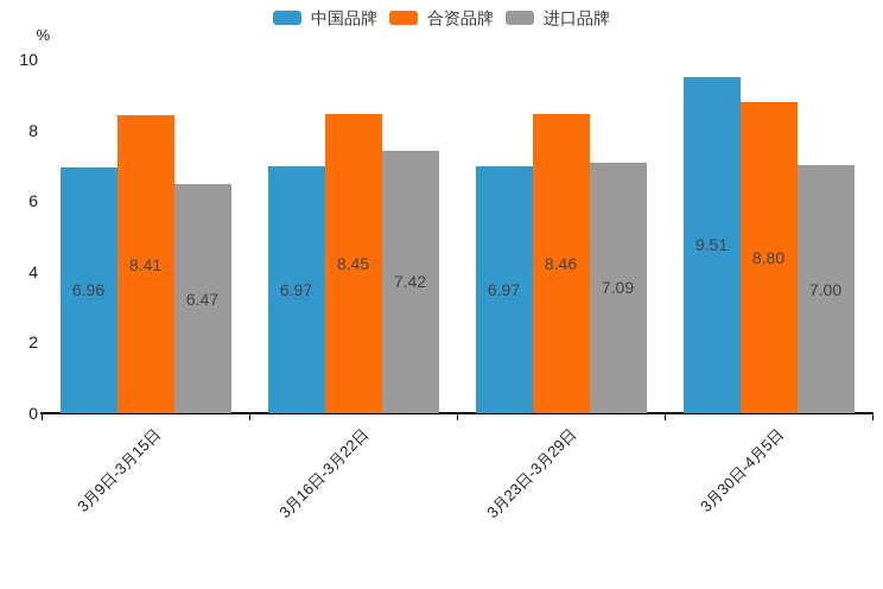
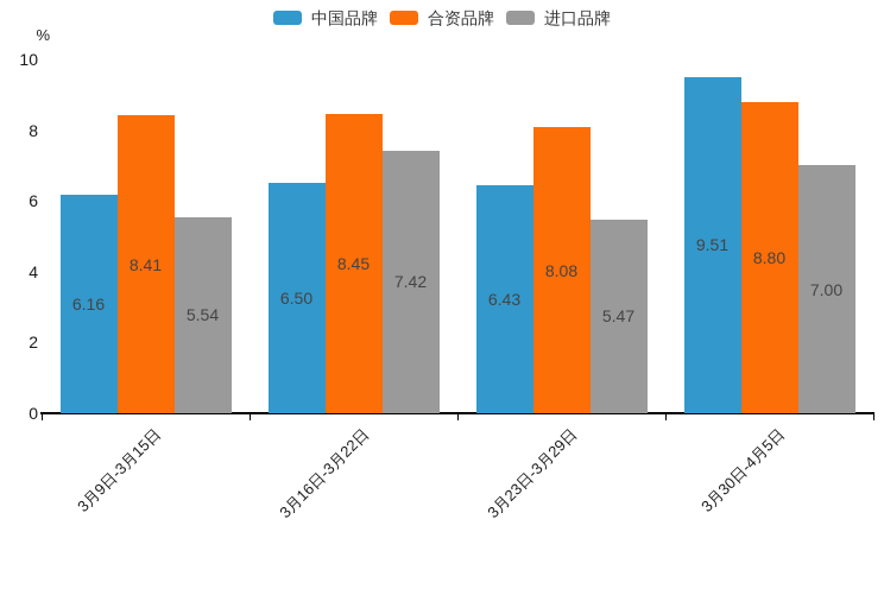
中国品牌/3月9日-3月15日: 6.96 -> 6.16
进口品牌/3月9日-3月15日: 6.47 -> 5.54
中国品牌/3月16日-3月22日: 6.97 -> 6.50
中国品牌/3月23日-3月29日: 6.97 -> 6.43
合资品牌/3月23日-3月29日: 8.46 -> 8.08
进口品牌/3月23日-3月29日: 7.09 -> 5.47
